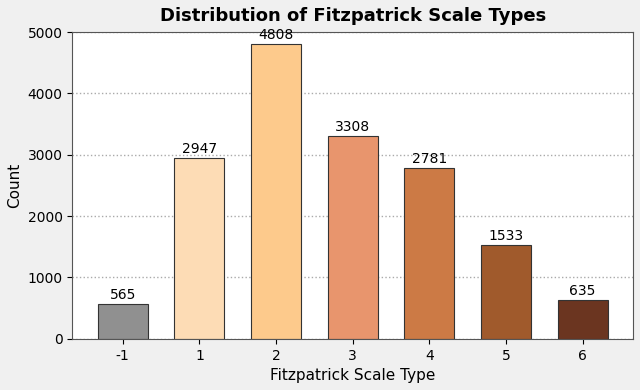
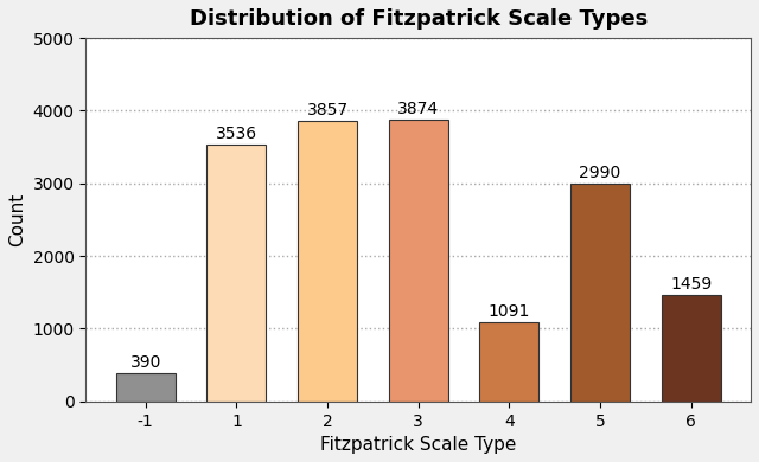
-1: 565 -> 390
1: 2947 -> 3536
2: 4808 -> 3857
3: 3308 -> 3874
4: 2781 -> 1091
5: 1533 -> 2990
6: 635 -> 1459
